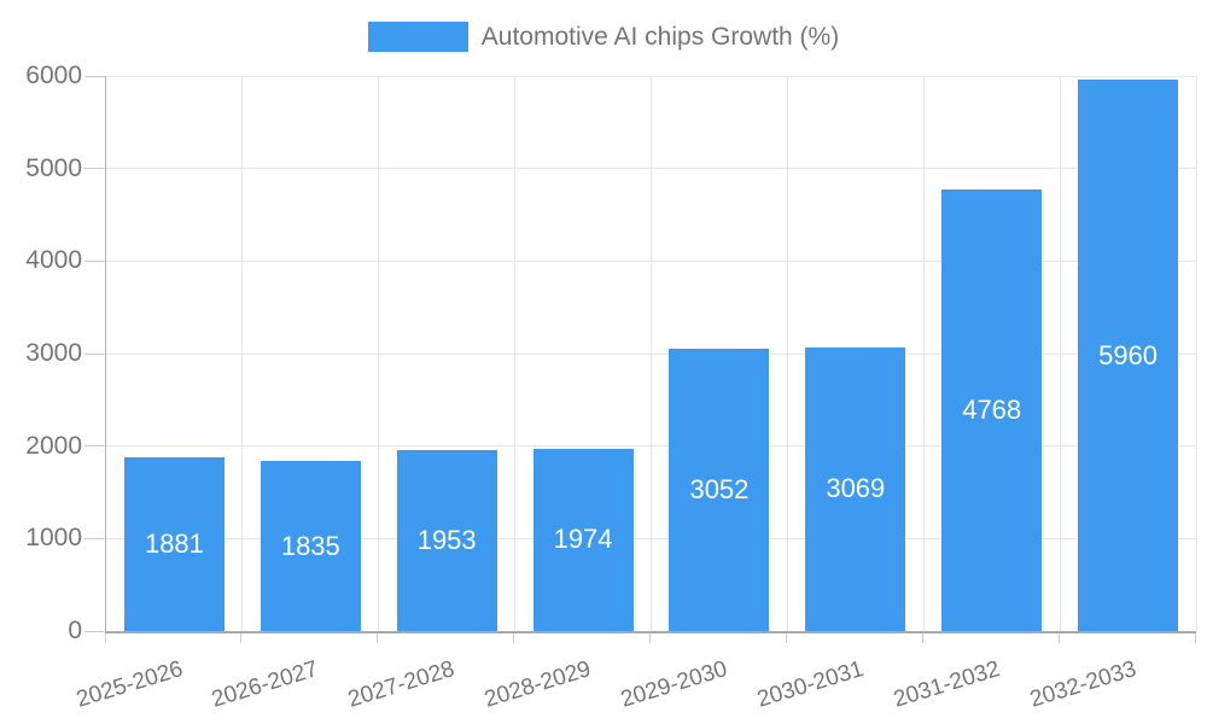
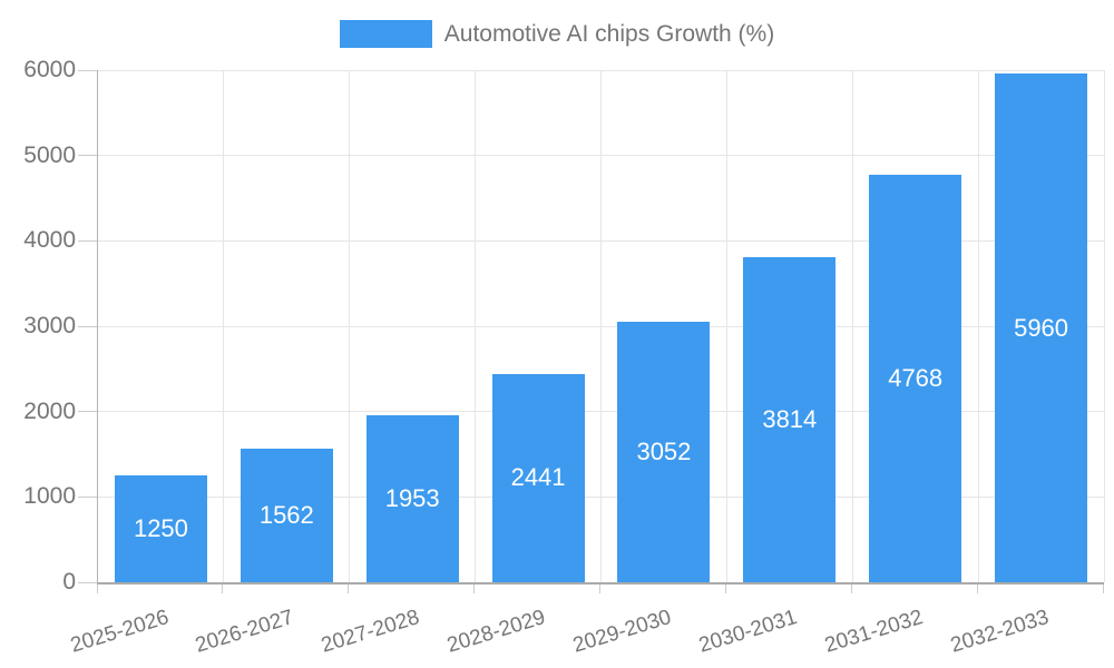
2025-2026: 1881 -> 1250
2026-2027: 1835 -> 1562
2028-2029: 1974 -> 2441
2030-2031: 3069 -> 3814
